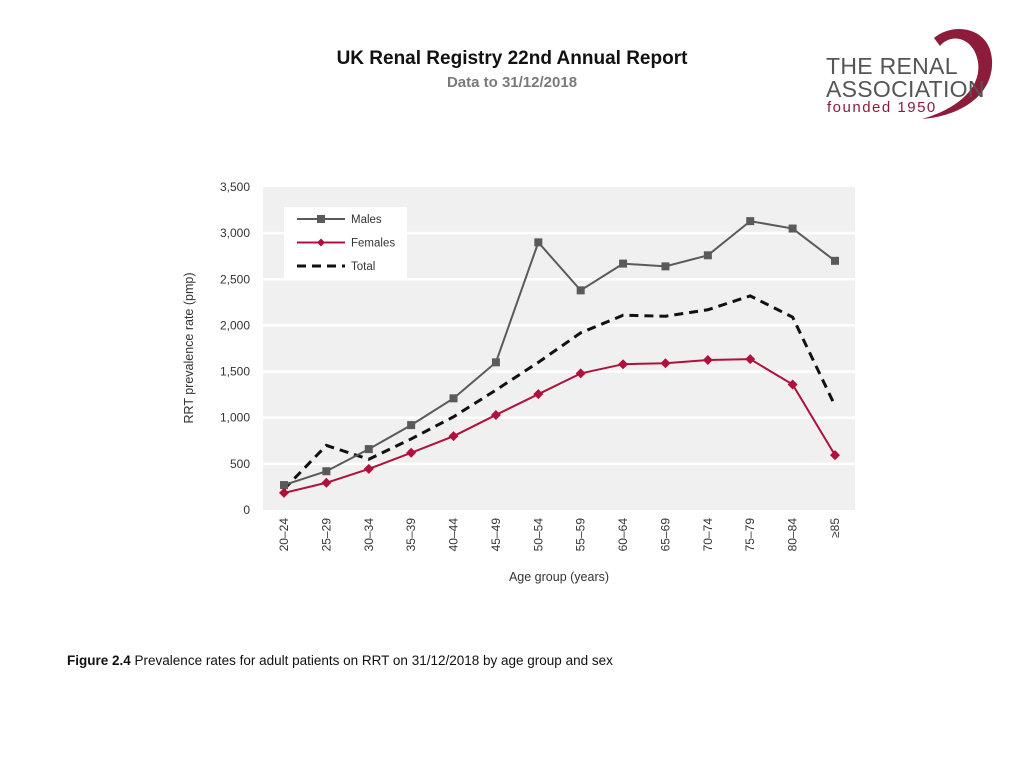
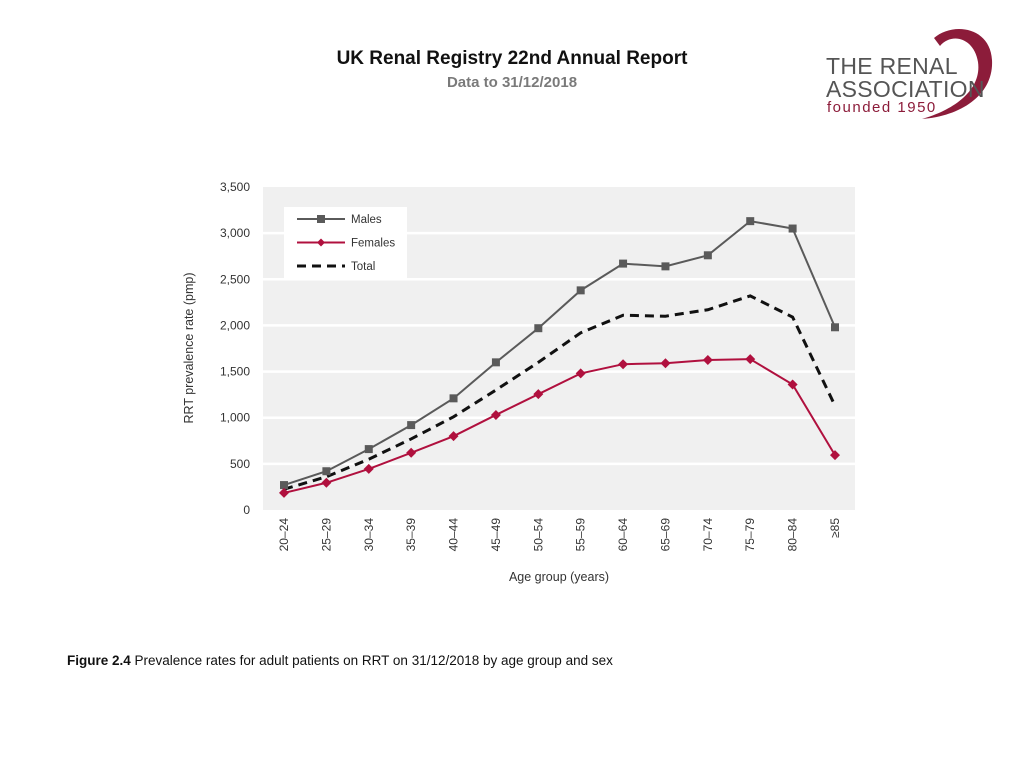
Total/25–29: 700 -> 400
Males/50–54: 2900 -> 2000
Males/≥85: 2700 -> 2000
